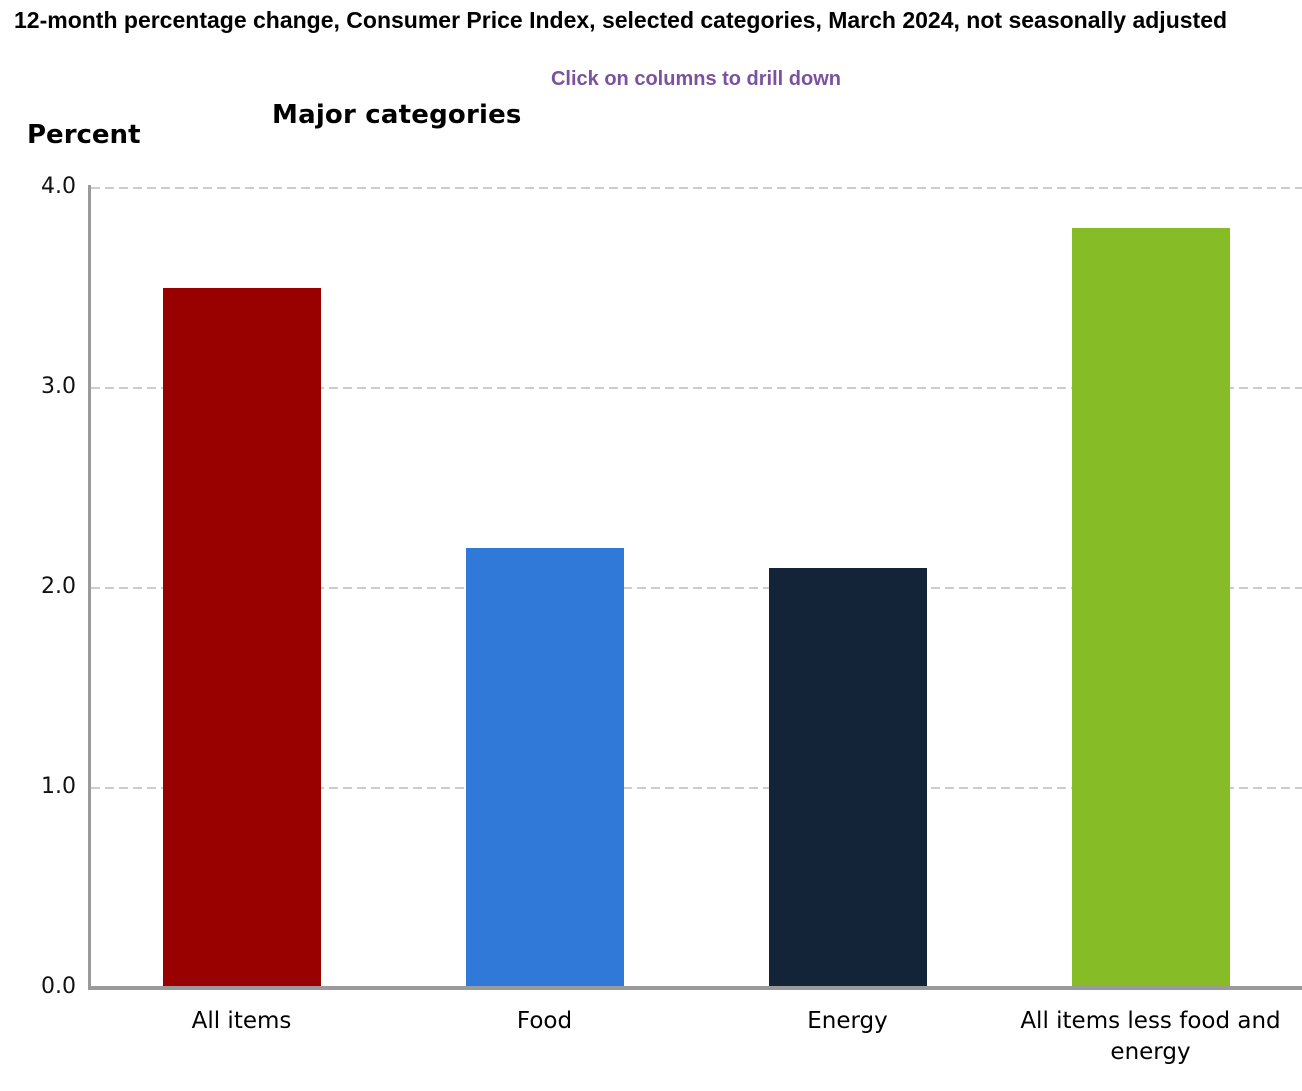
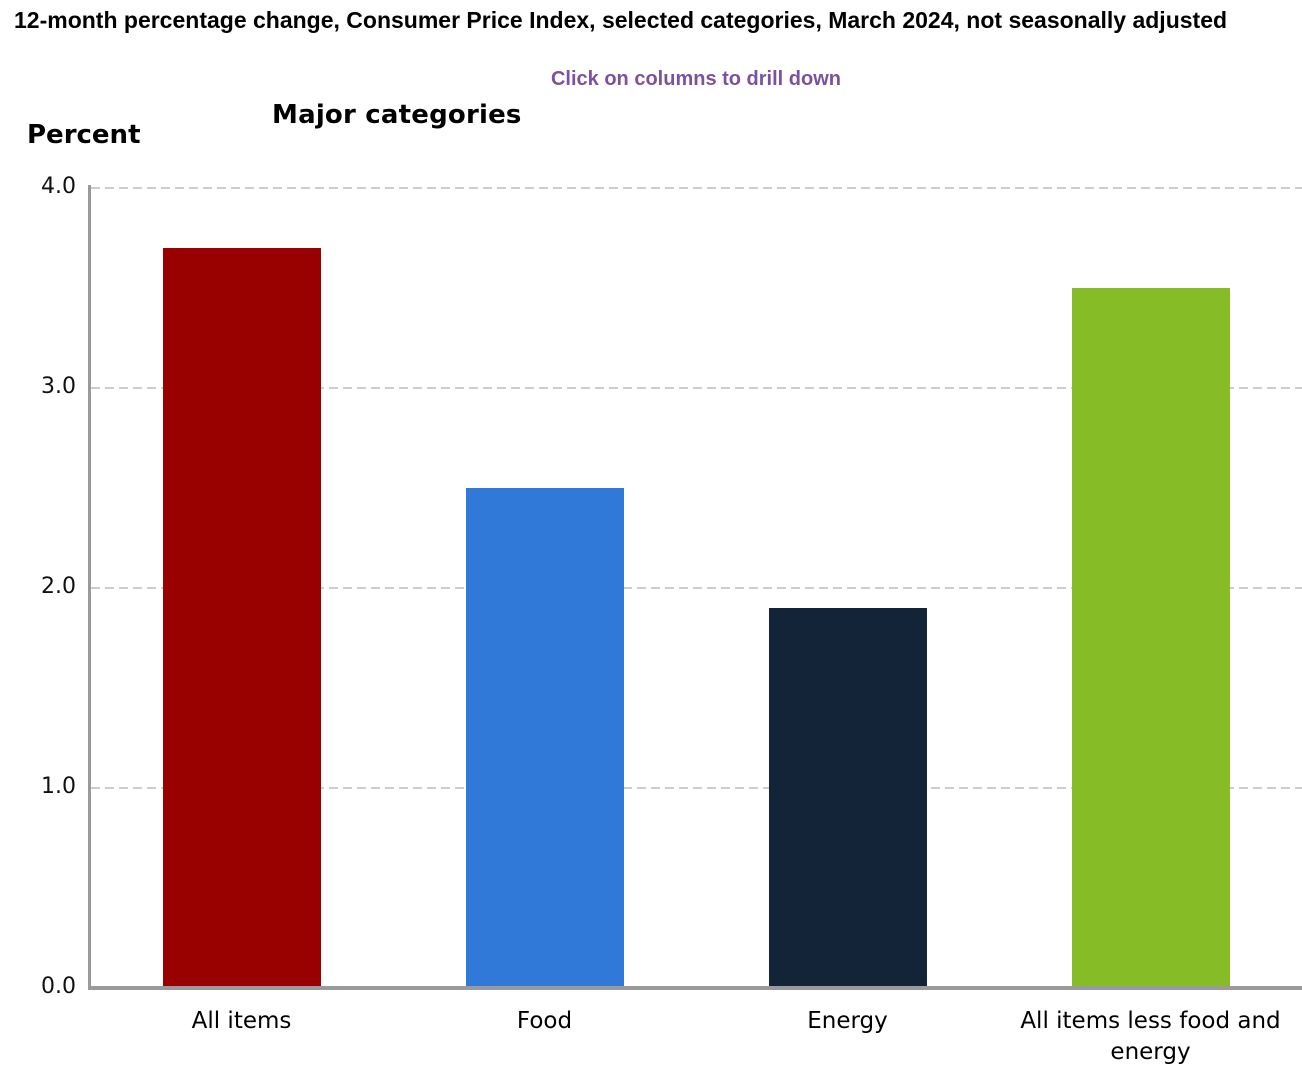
All items: 3.5 -> 3.7
Food: 2.2 -> 2.5
Energy: 2.1 -> 1.9
All items less food and energy: 3.8 -> 3.5
